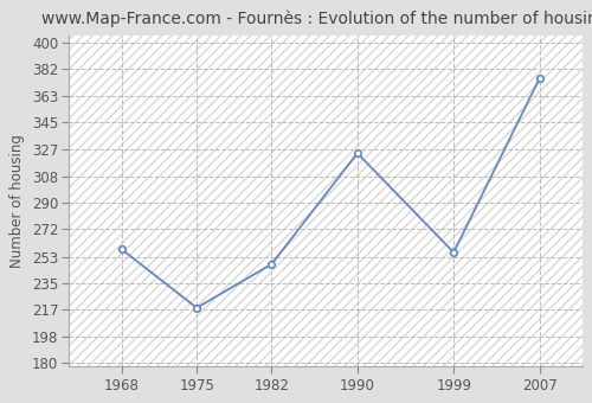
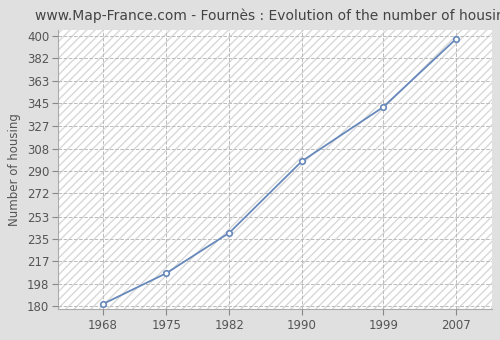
1968: 258 -> 182
1975: 218 -> 207
1982: 248 -> 240
1990: 324 -> 298
1999: 256 -> 342
2007: 375 -> 397
